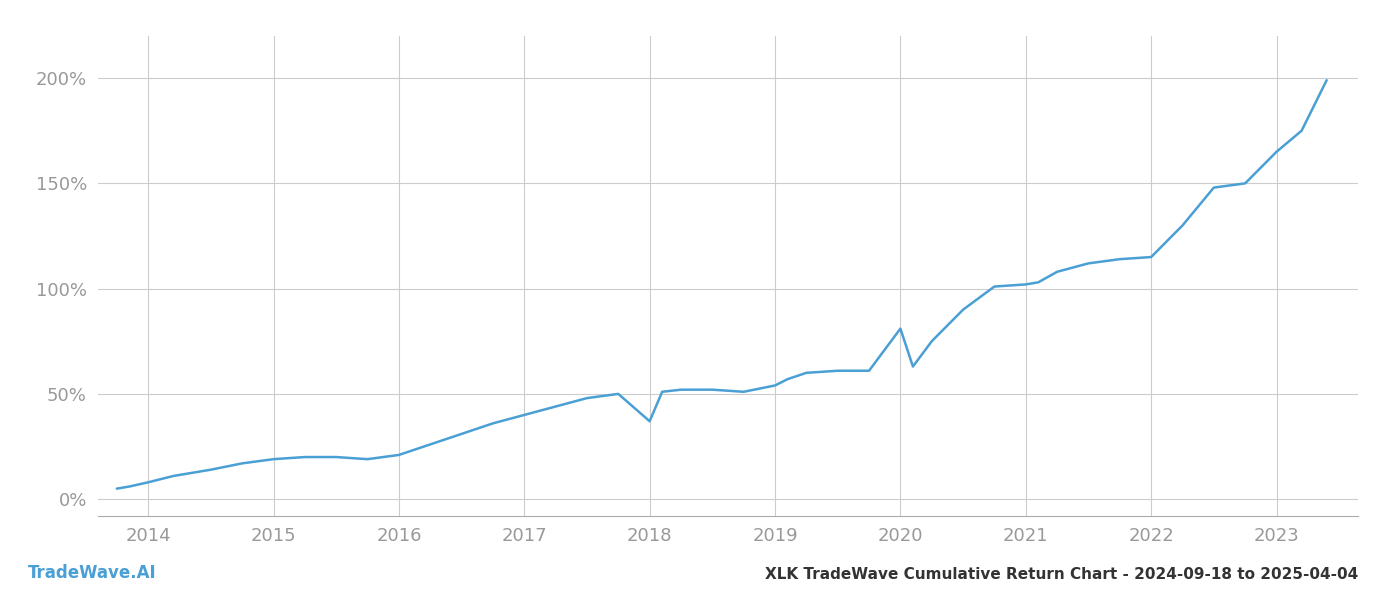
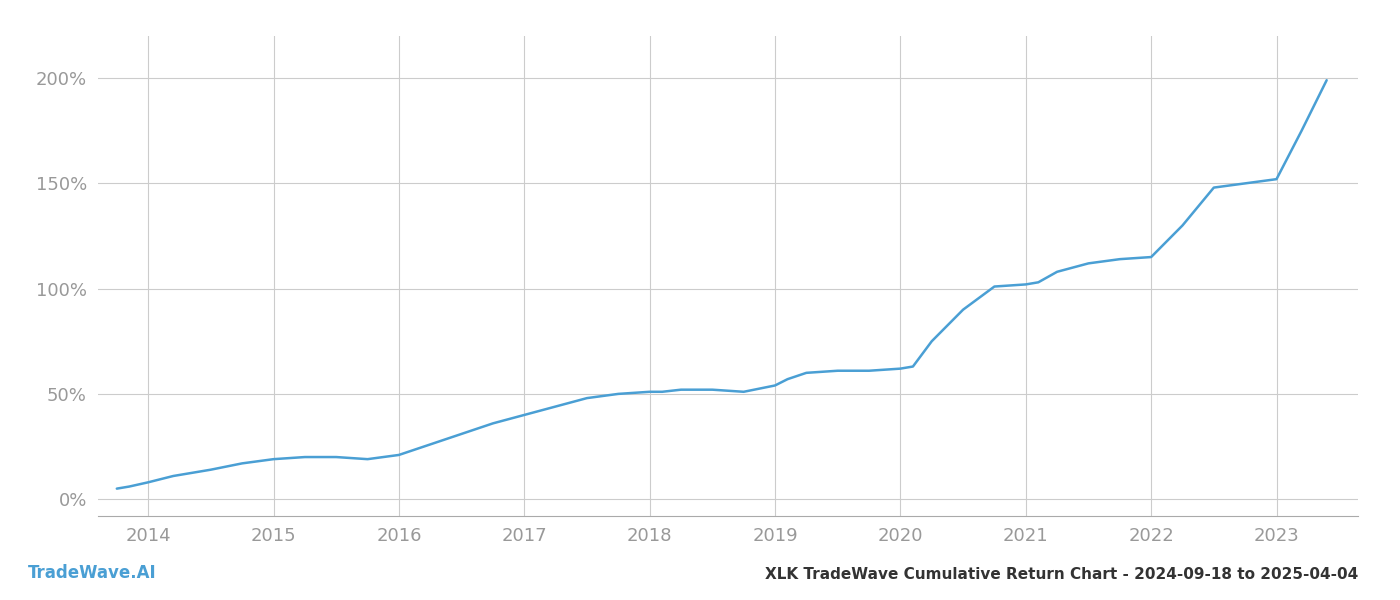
2018: 37% -> 51%
2020: 81% -> 62%
2023: 165% -> 152%
